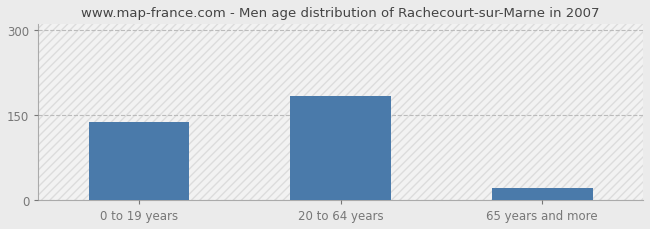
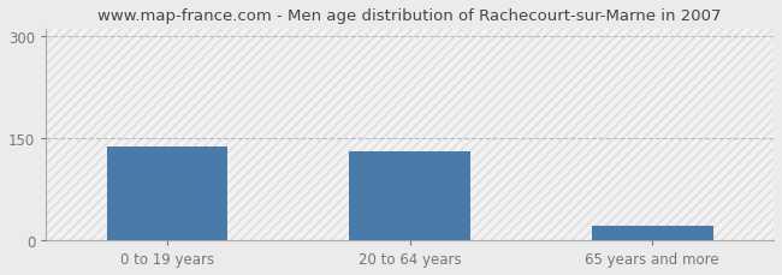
20 to 64 years: 183 -> 130
